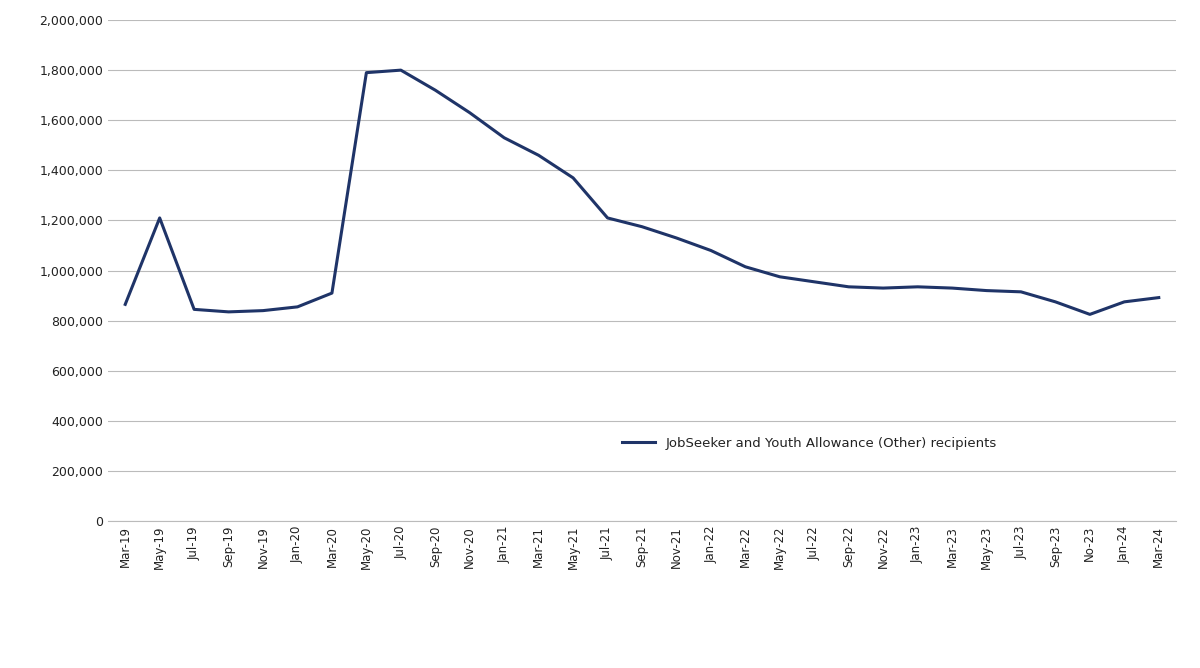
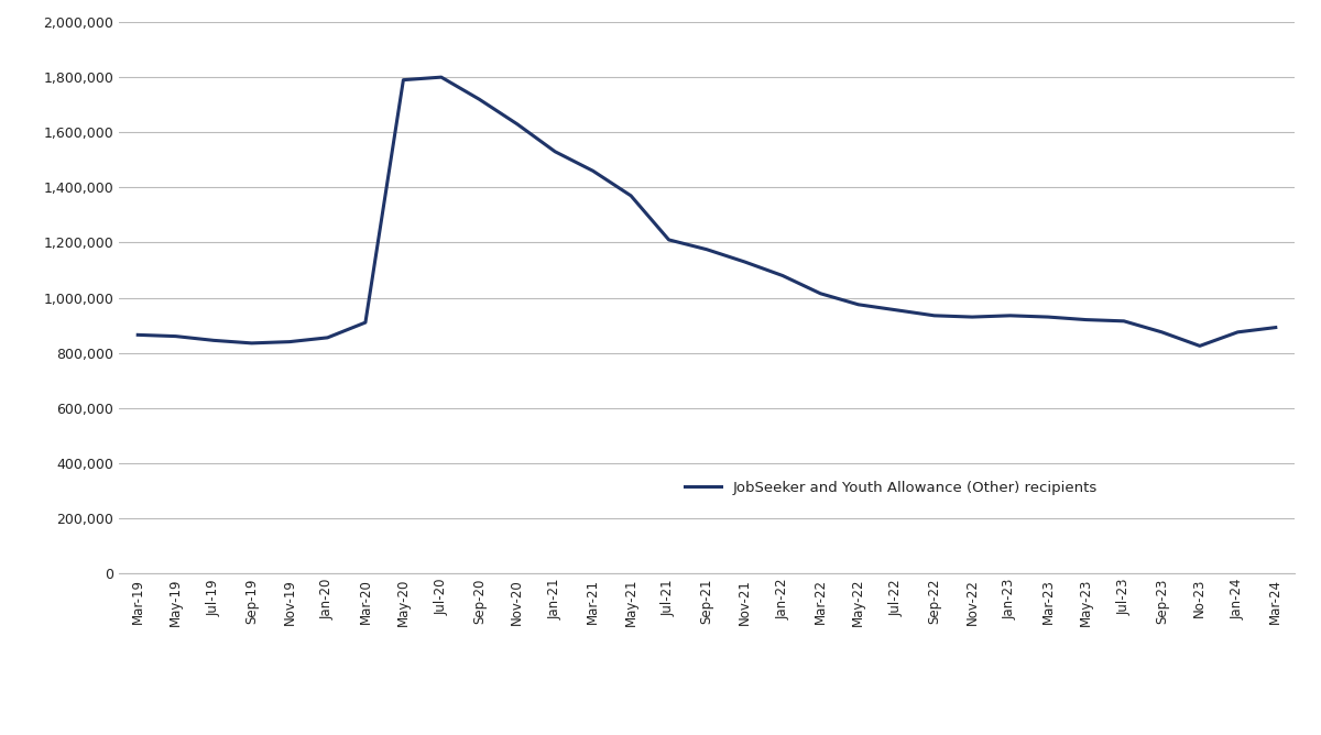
May-19: 1,210,000 -> 860,000
